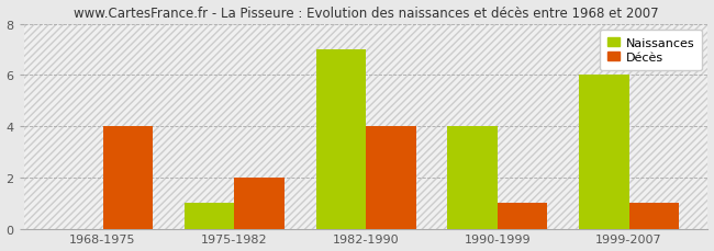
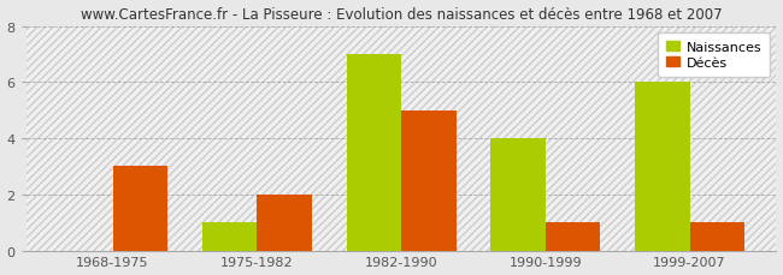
Décès/1968-1975: 4 -> 3
Décès/1982-1990: 4 -> 5
